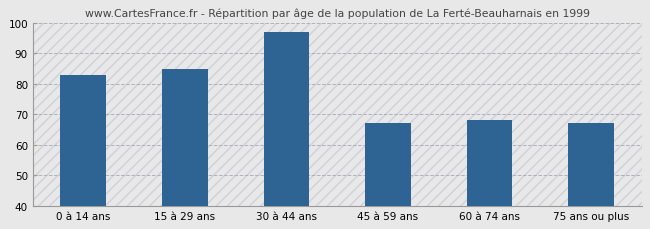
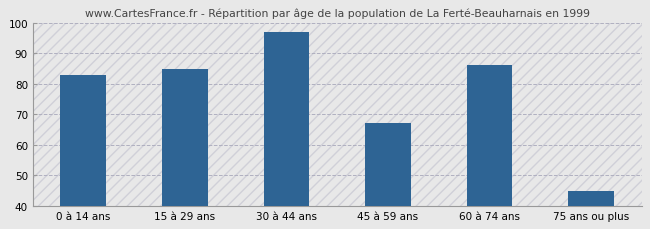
60 à 74 ans: 68 -> 86
75 ans ou plus: 67 -> 45
